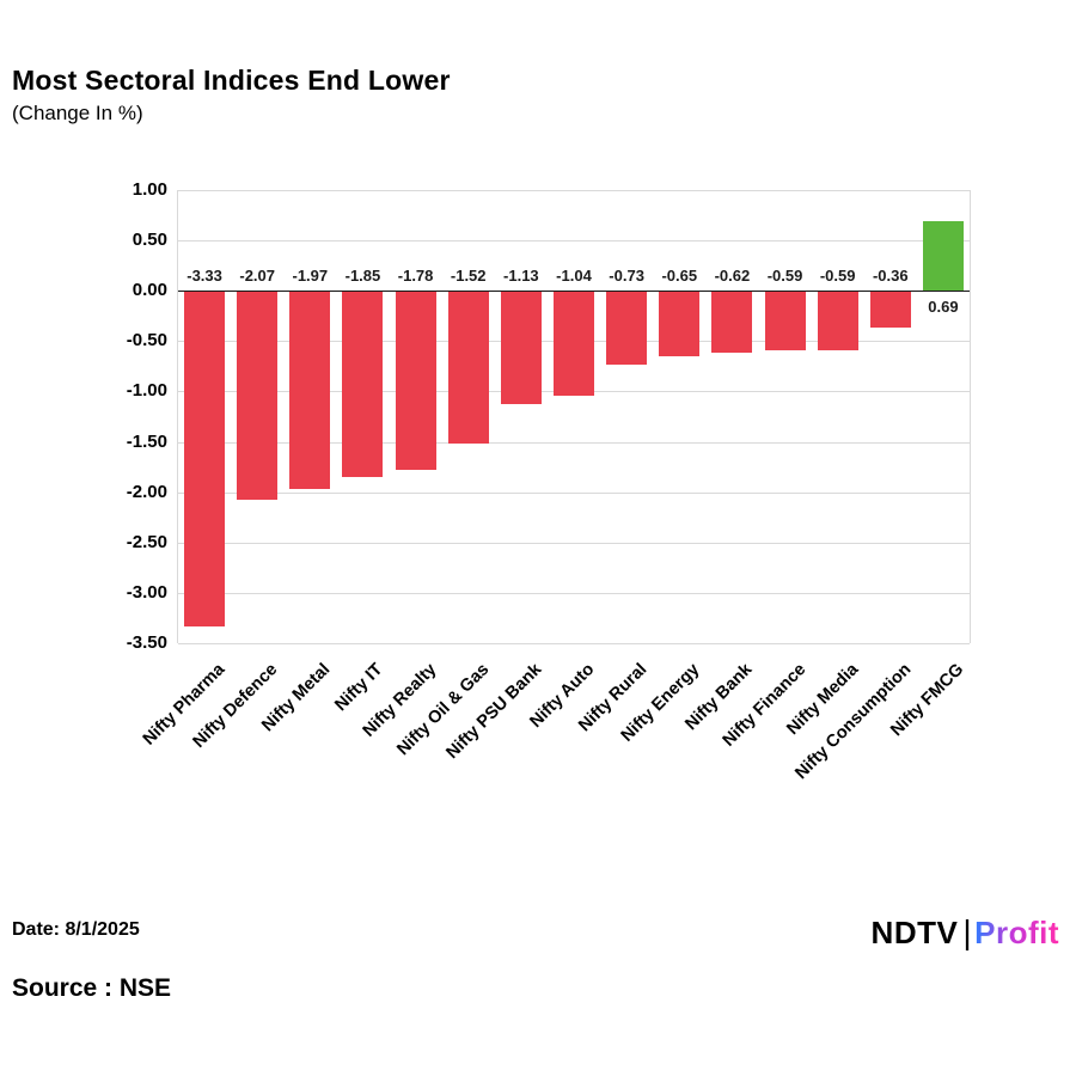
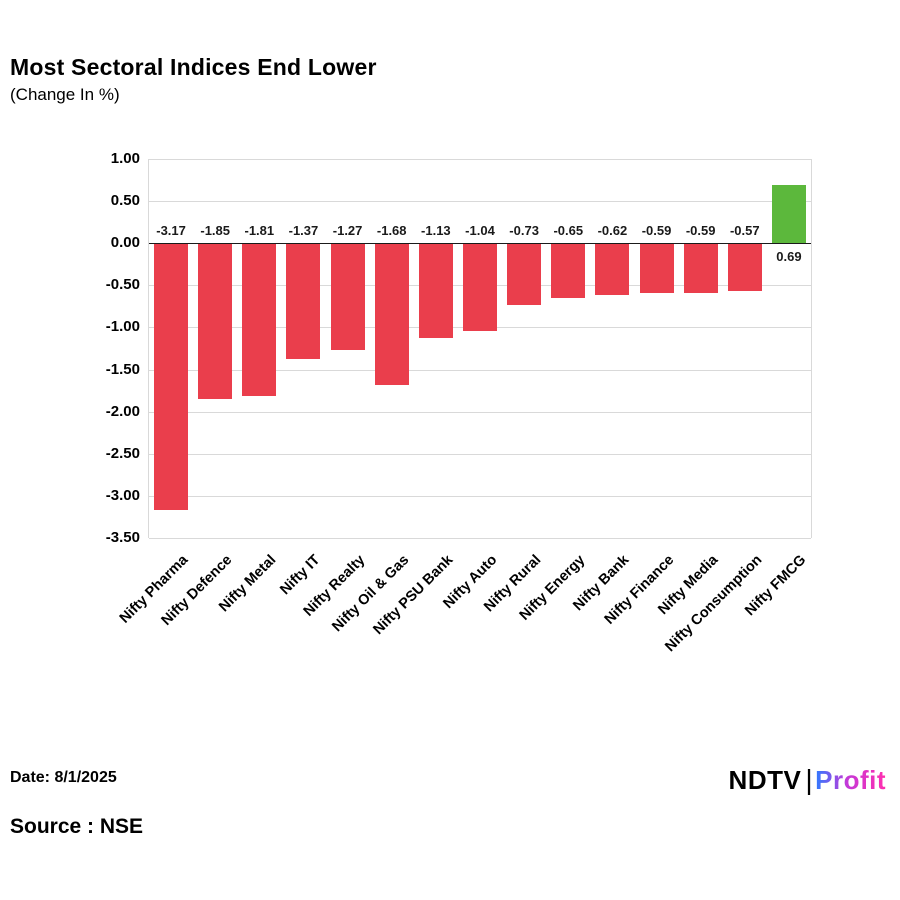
Nifty Pharma: -3.33 -> -3.17
Nifty Defence: -2.07 -> -1.85
Nifty Metal: -1.97 -> -1.81
Nifty IT: -1.85 -> -1.37
Nifty Realty: -1.78 -> -1.27
Nifty Oil & Gas: -1.52 -> -1.68
Nifty Consumption: -0.36 -> -0.57
